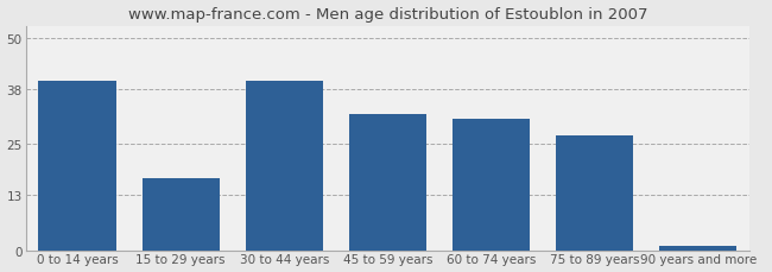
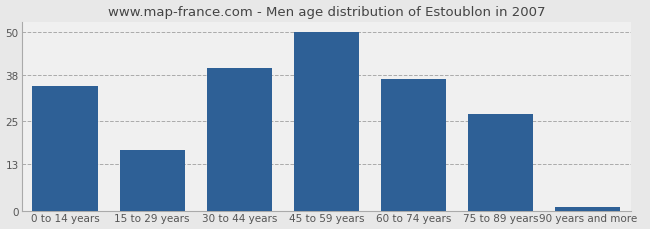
0 to 14 years: 40 -> 35
45 to 59 years: 32 -> 50
60 to 74 years: 31 -> 37
